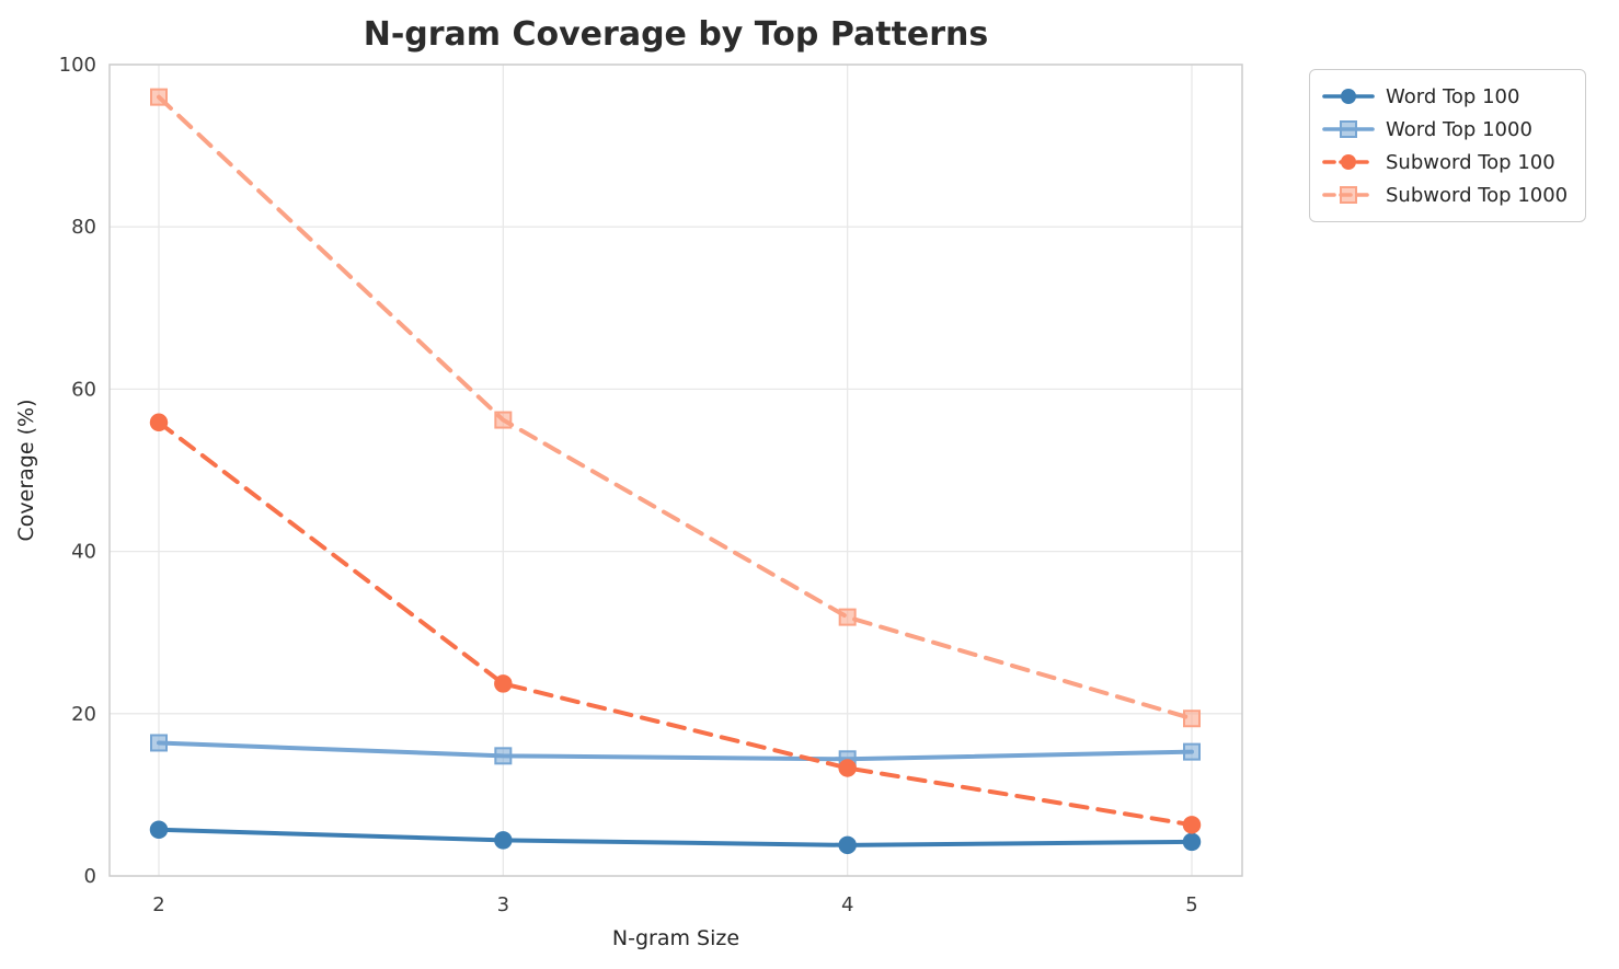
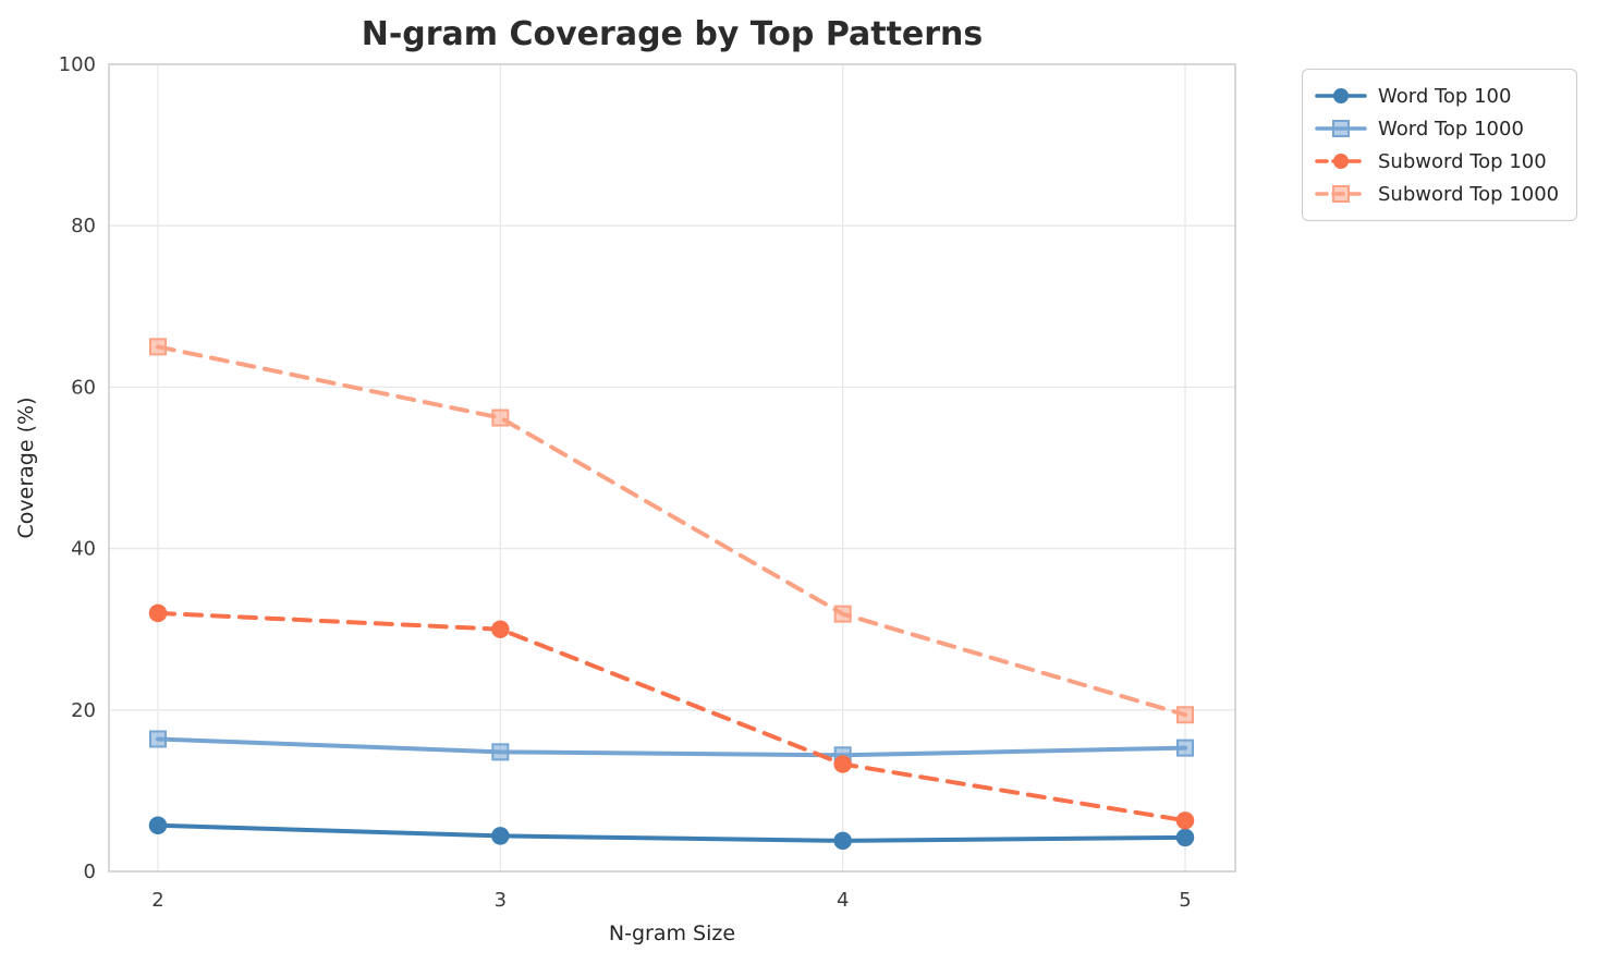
Subword Top 100/2: 56 -> 32
Subword Top 1000/2: 96 -> 65
Subword Top 100/3: 24 -> 30
